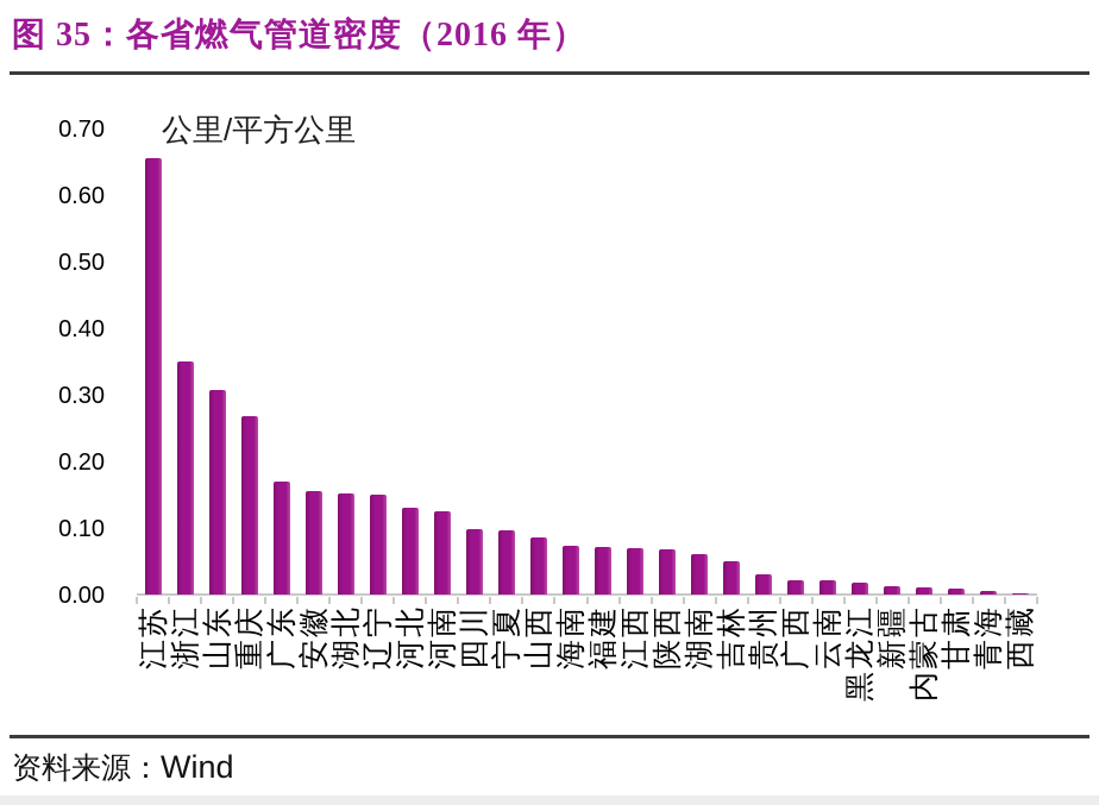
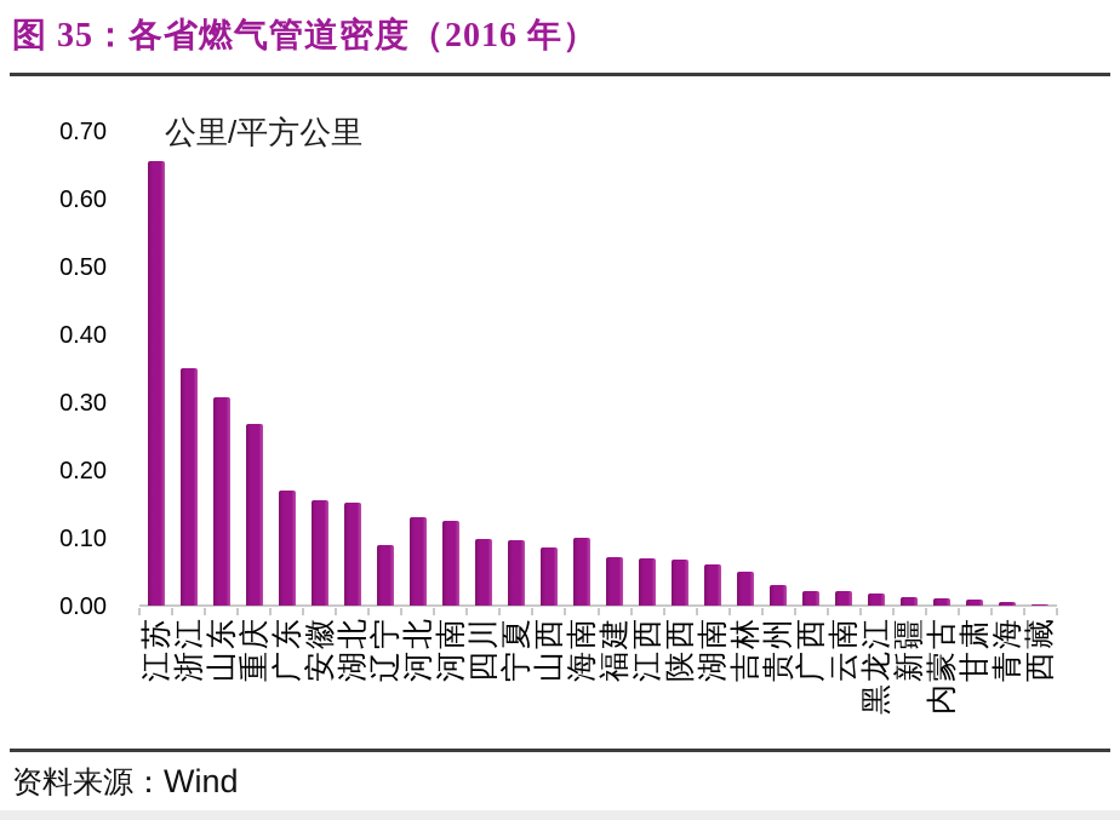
辽宁: 0.15 -> 0.09
海南: 0.07 -> 0.10
